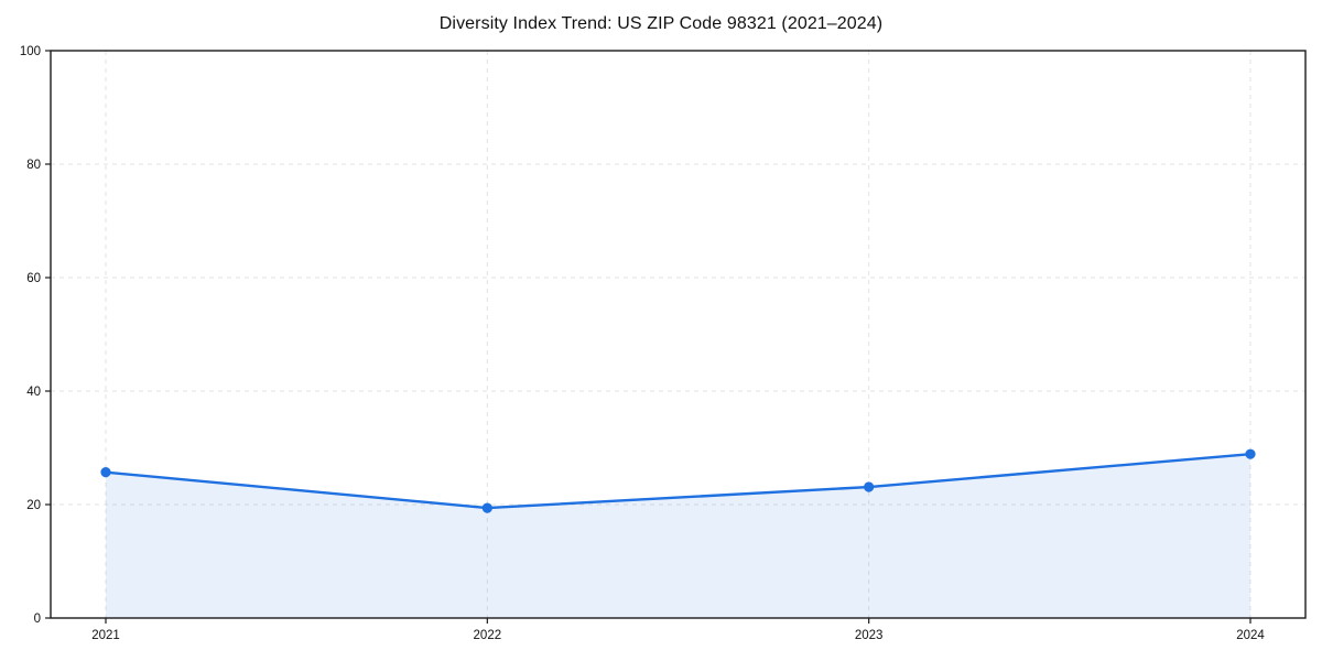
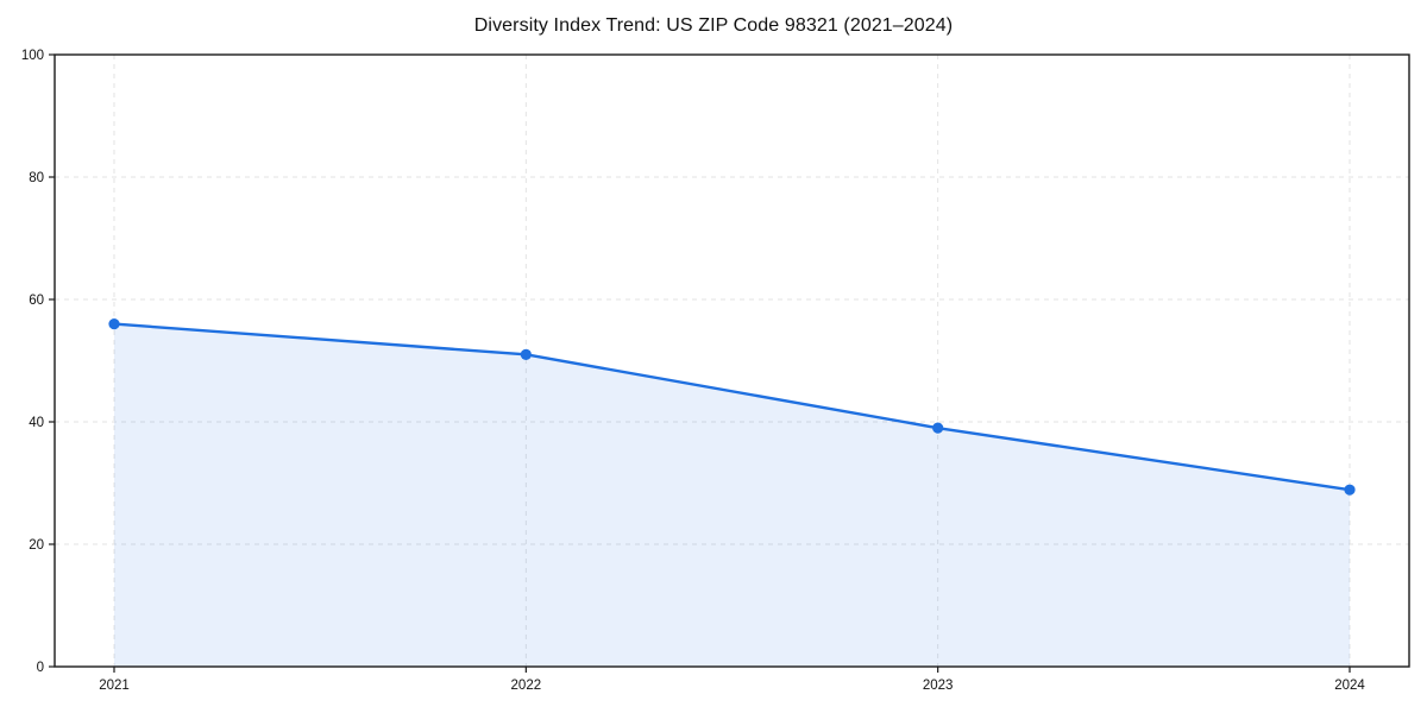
2021: 26 -> 56
2022: 19 -> 51
2023: 23 -> 39
